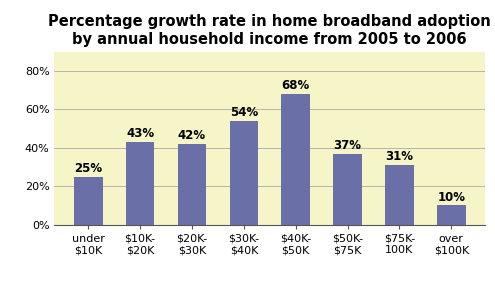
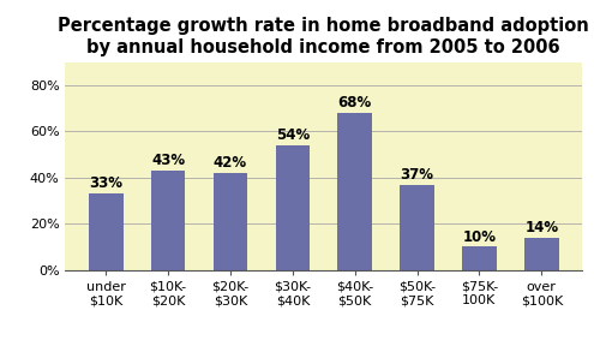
under $10K: 25% -> 33%
$75K- 100K: 31% -> 10%
over $100K: 10% -> 14%
